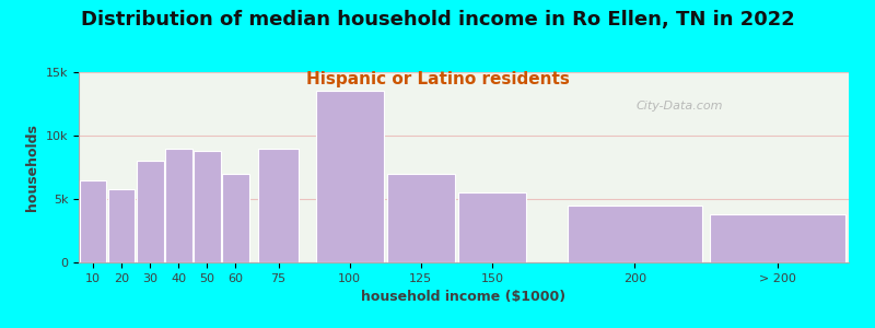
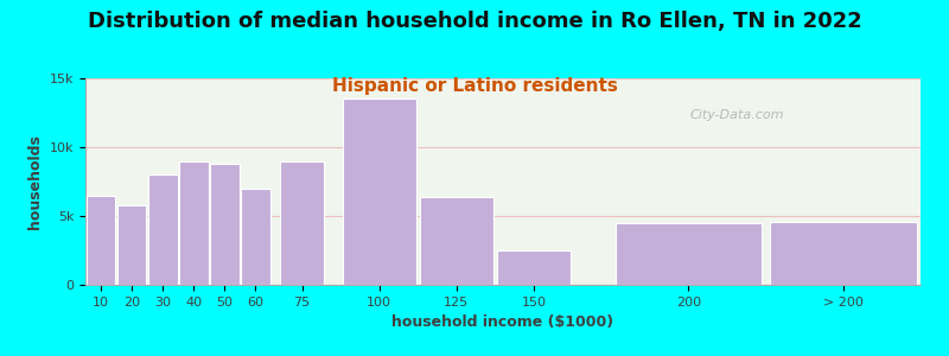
125: 7.0k -> 6.4k
150: 5.5k -> 2.5k
> 200: 3.8k -> 4.6k
